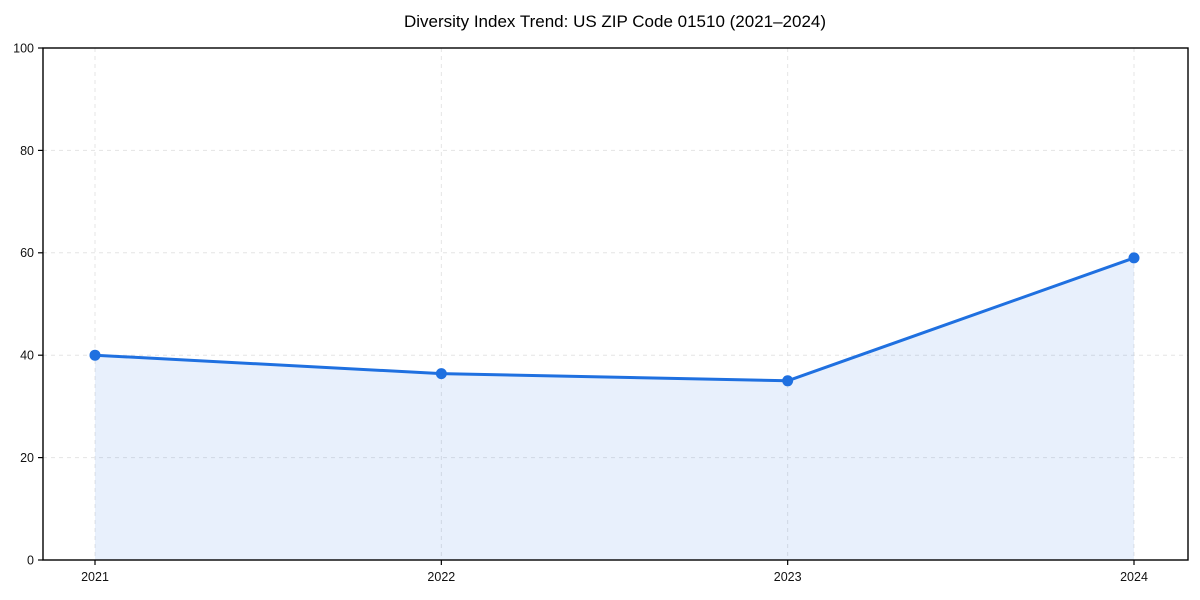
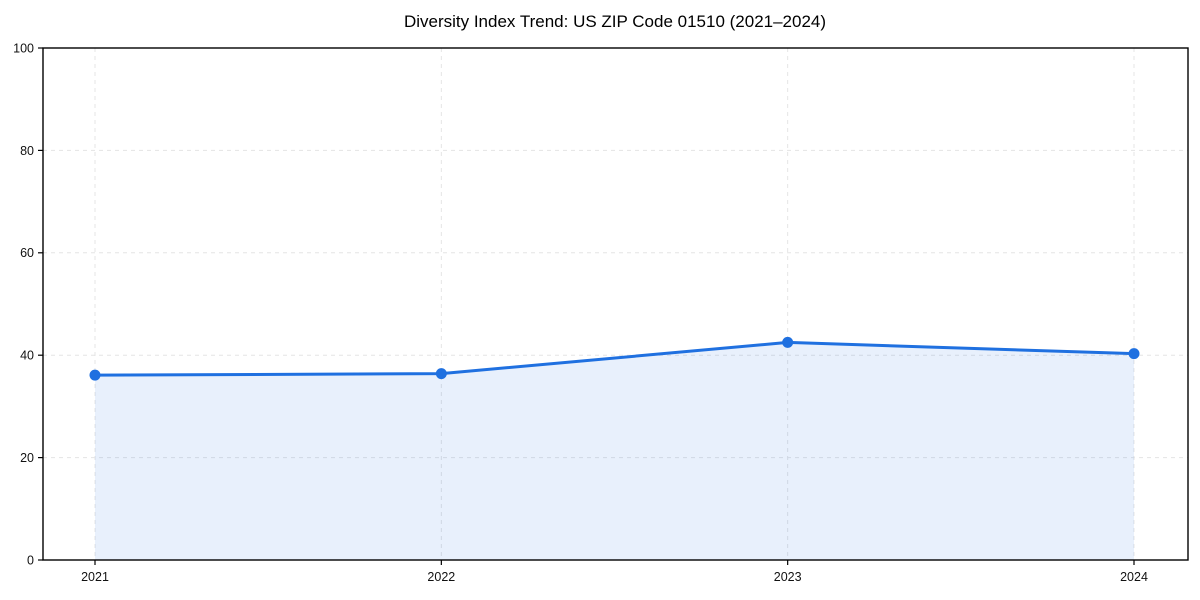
2021: 40 -> 36
2023: 35 -> 42
2024: 59 -> 40
